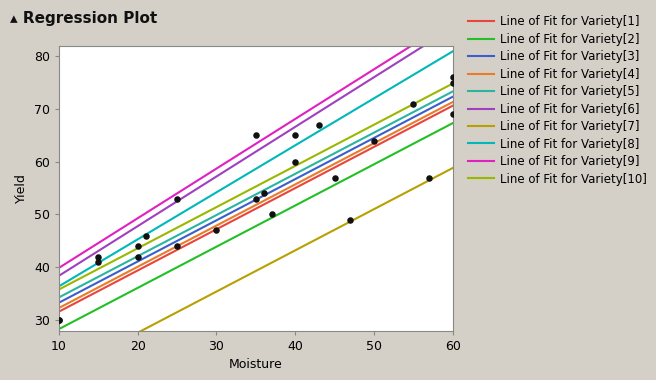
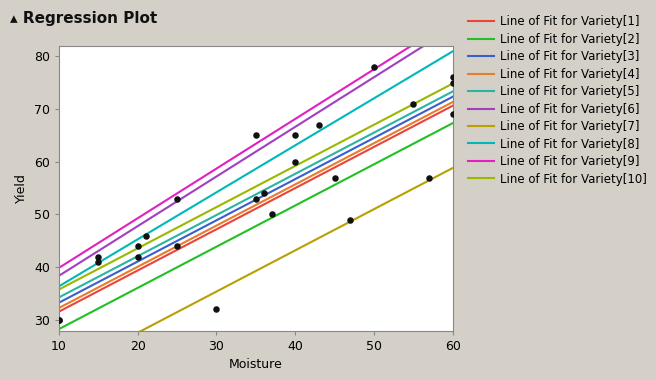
30: 47 -> 32
50: 64 -> 78
